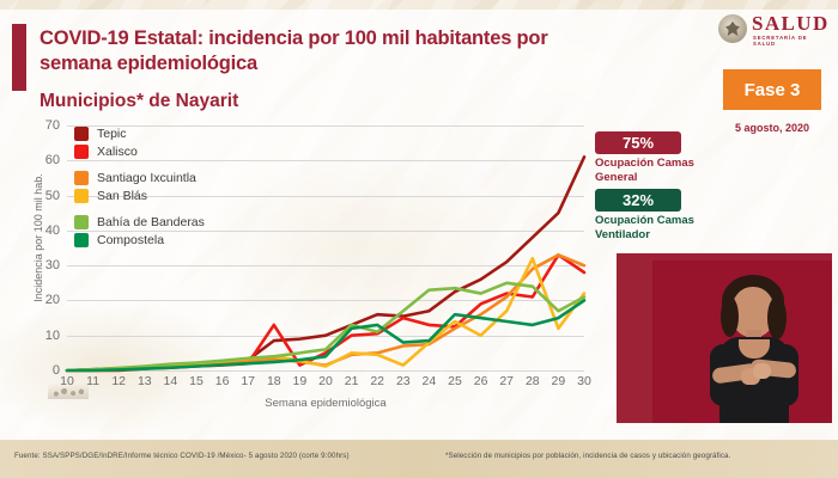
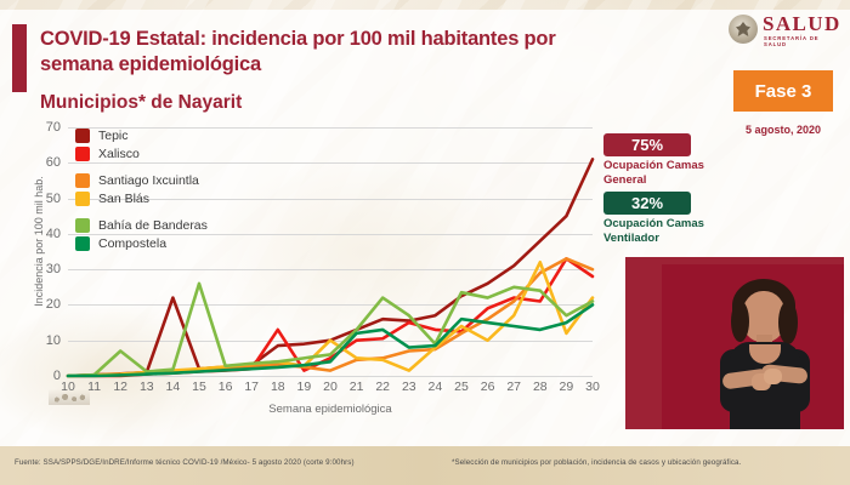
Bahía de Banderas/12: 1 -> 7
Tepic/14: 1 -> 22
Bahía de Banderas/15: 2 -> 26
San Blás/20: 1 -> 10
Bahía de Banderas/22: 11 -> 22
Bahía de Banderas/24: 23 -> 9
